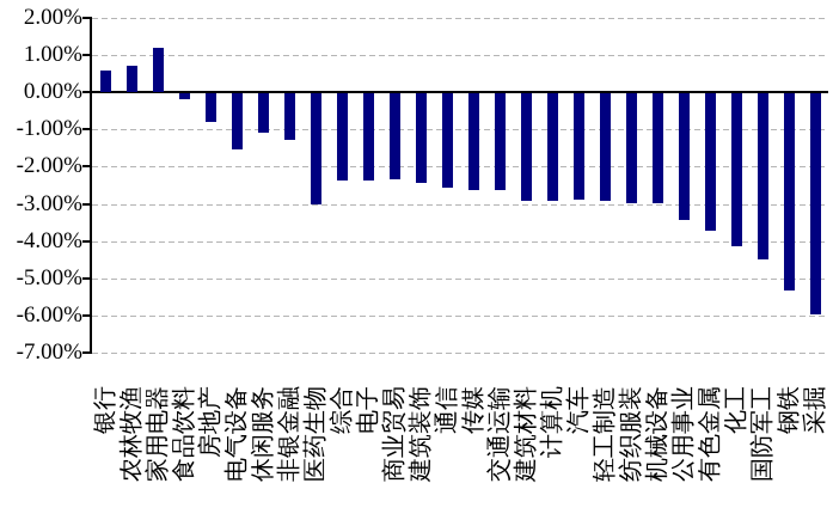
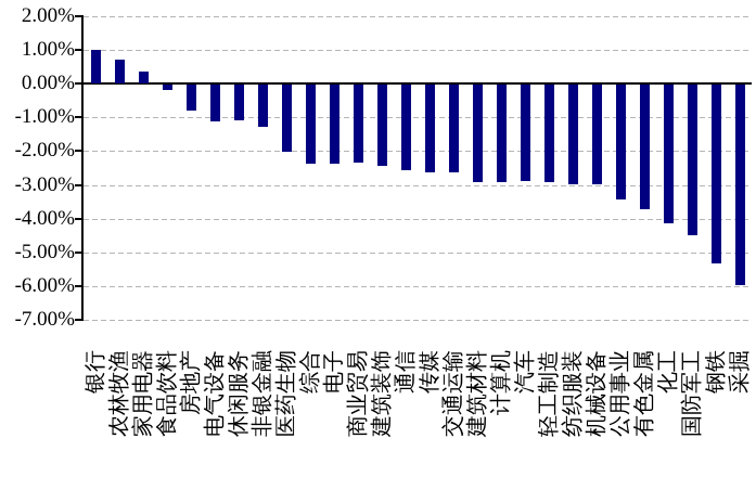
银行: 0.6% -> 1.0%
家用电器: 1.2% -> 0.3%
电气设备: -1.5% -> -1.1%
医药生物: -3.0% -> -2.0%
